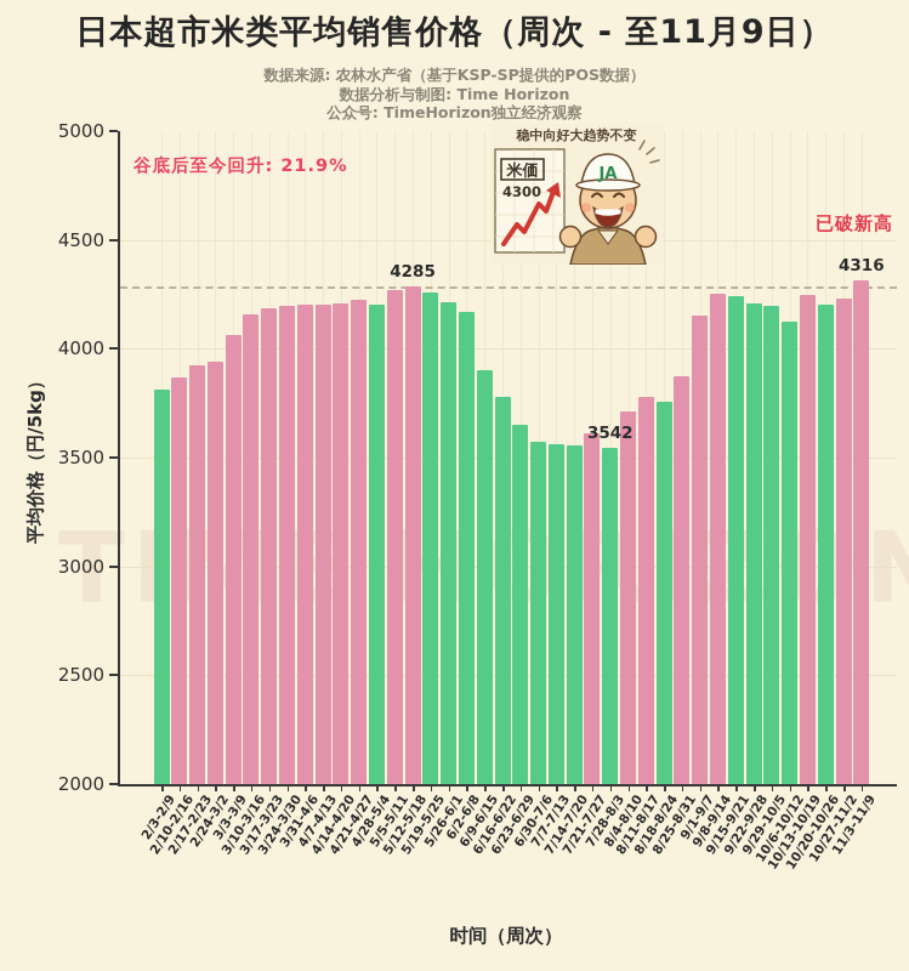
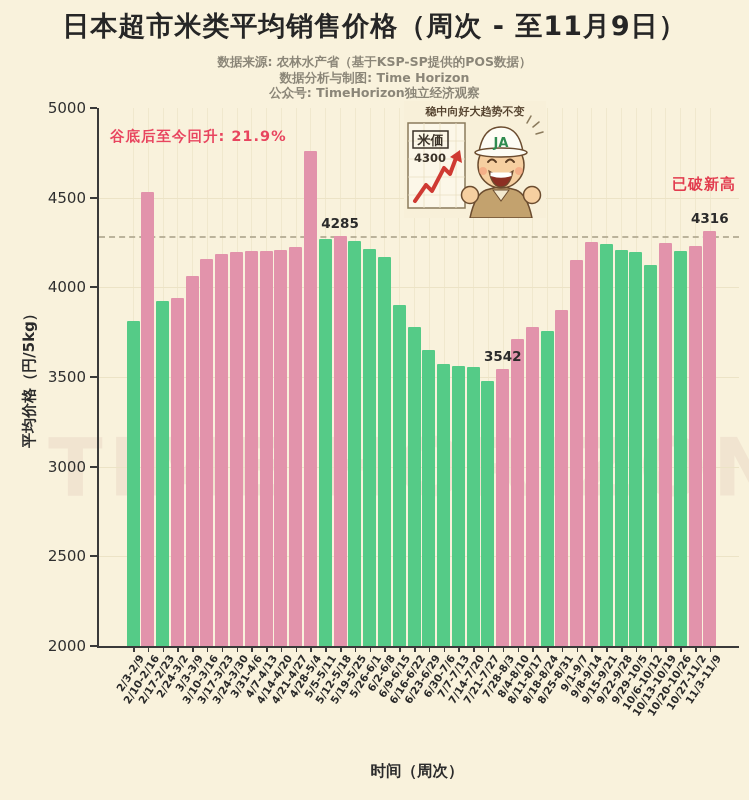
2/10-2/16: 3870 -> 4530
4/28-5/4: 4200 -> 4760
7/21-7/27: 3610 -> 3480
